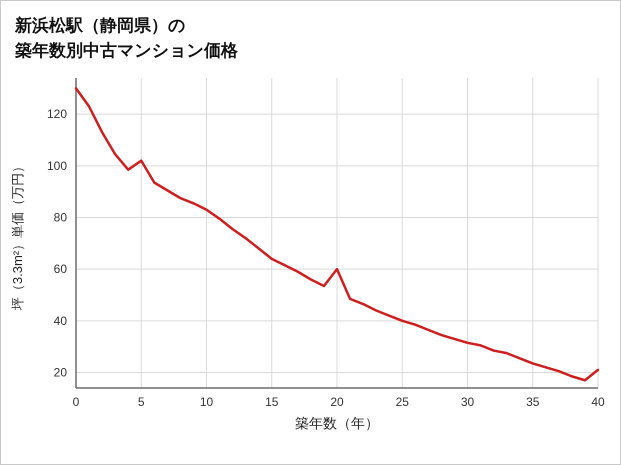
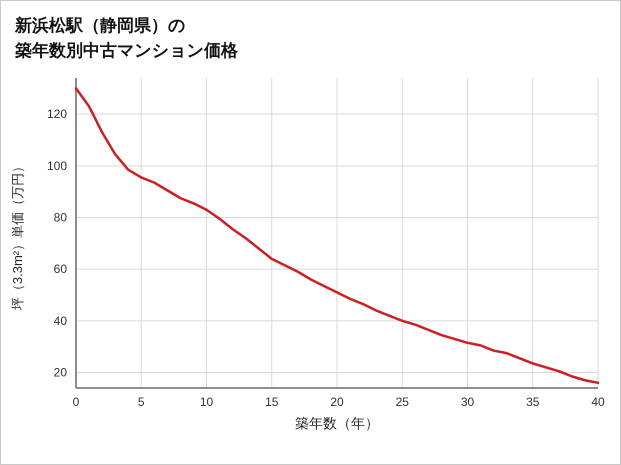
5: 102 -> 96
20: 60 -> 51
40: 21 -> 16
